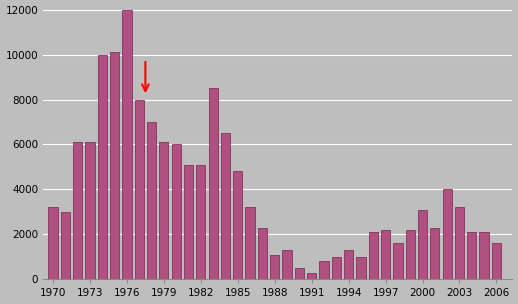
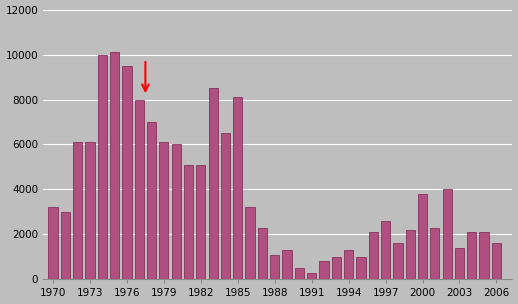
1976: 12000 -> 9500
1985: 4800 -> 8100
1997: 2200 -> 2600
2000: 3100 -> 3800
2003: 3200 -> 1400
